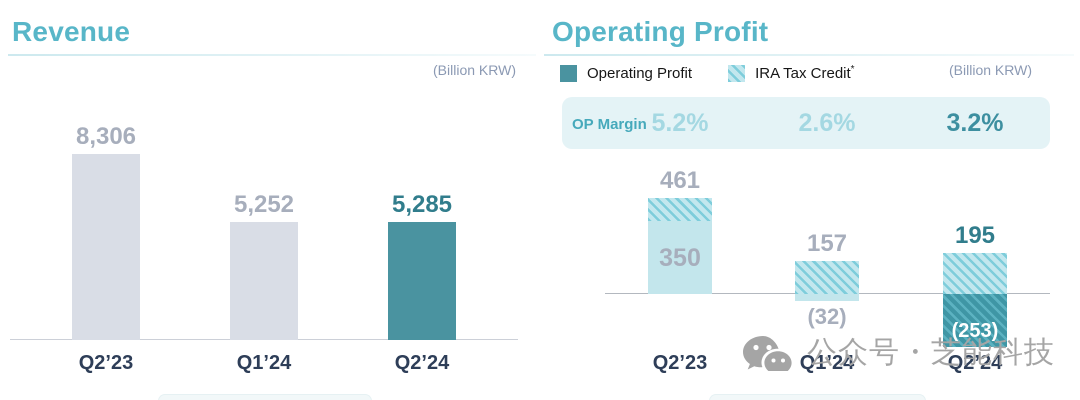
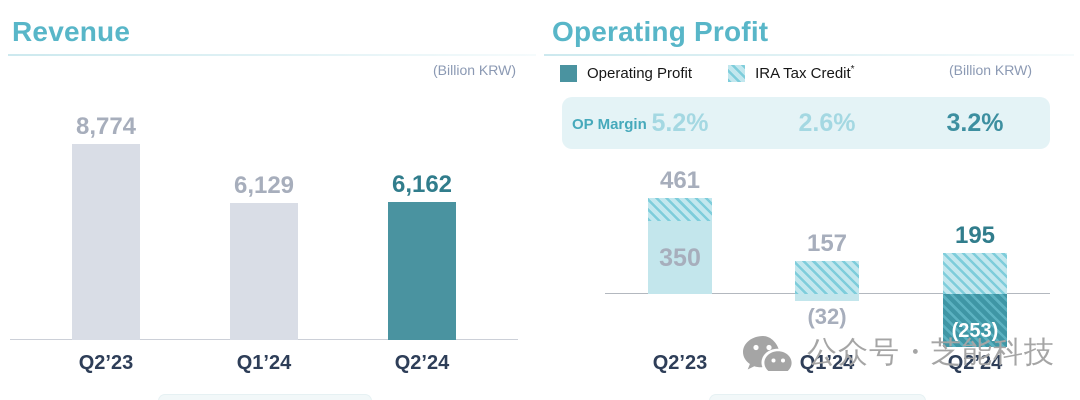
Revenue/Q2’23: 8,306 -> 8,774
Revenue/Q1’24: 5,252 -> 6,129
Revenue/Q2’24: 5,285 -> 6,162
